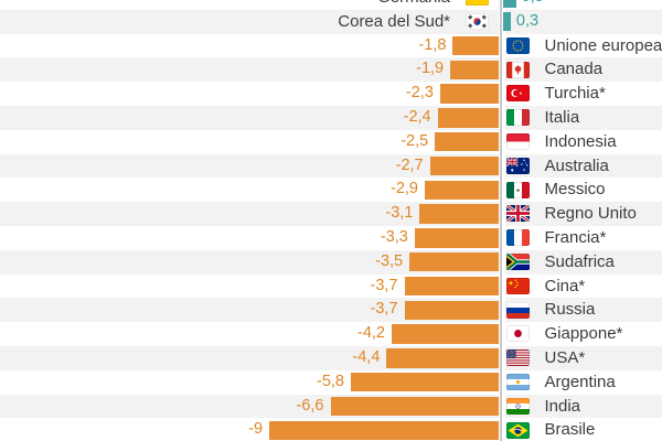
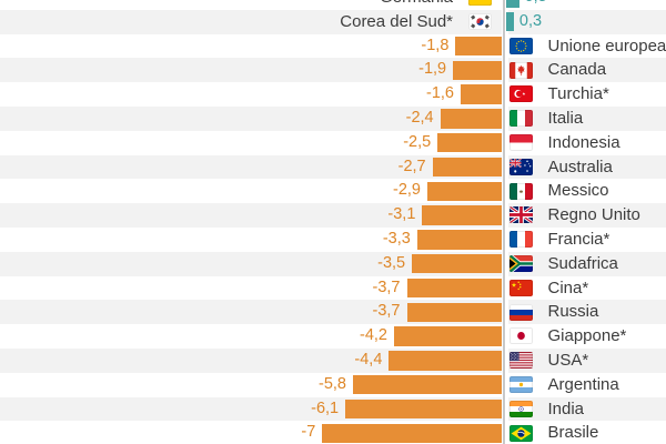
Turchia*: -2,3 -> -1,6
India: -6,6 -> -6,1
Brasile: -9 -> -7
